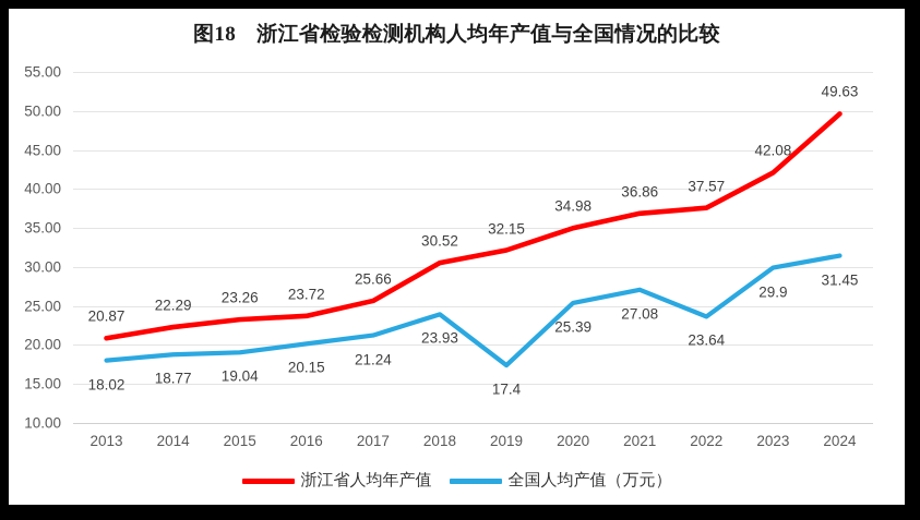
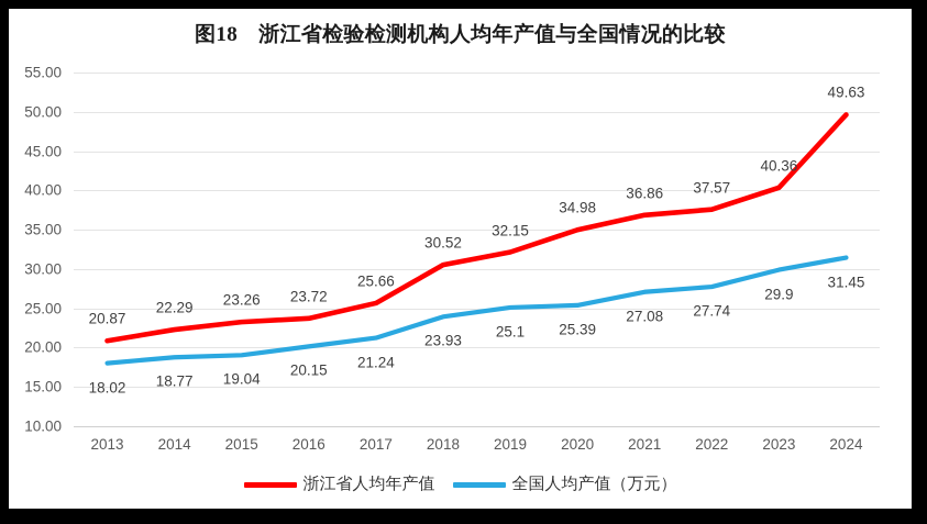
全国人均产值（万元）/2019: 17.4 -> 25.1
全国人均产值（万元）/2022: 23.64 -> 27.74
浙江省人均年产值/2023: 42.08 -> 40.36
